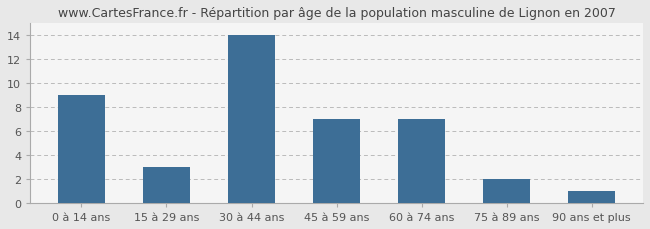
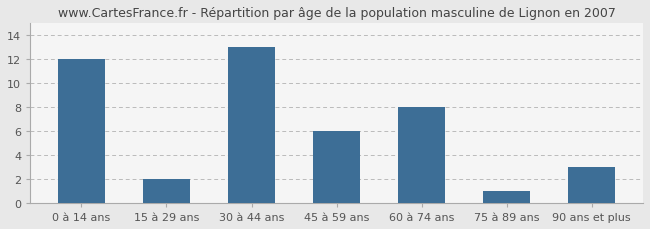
0 à 14 ans: 9 -> 12
15 à 29 ans: 3 -> 2
30 à 44 ans: 14 -> 13
45 à 59 ans: 7 -> 6
60 à 74 ans: 7 -> 8
75 à 89 ans: 2 -> 1
90 ans et plus: 1 -> 3
